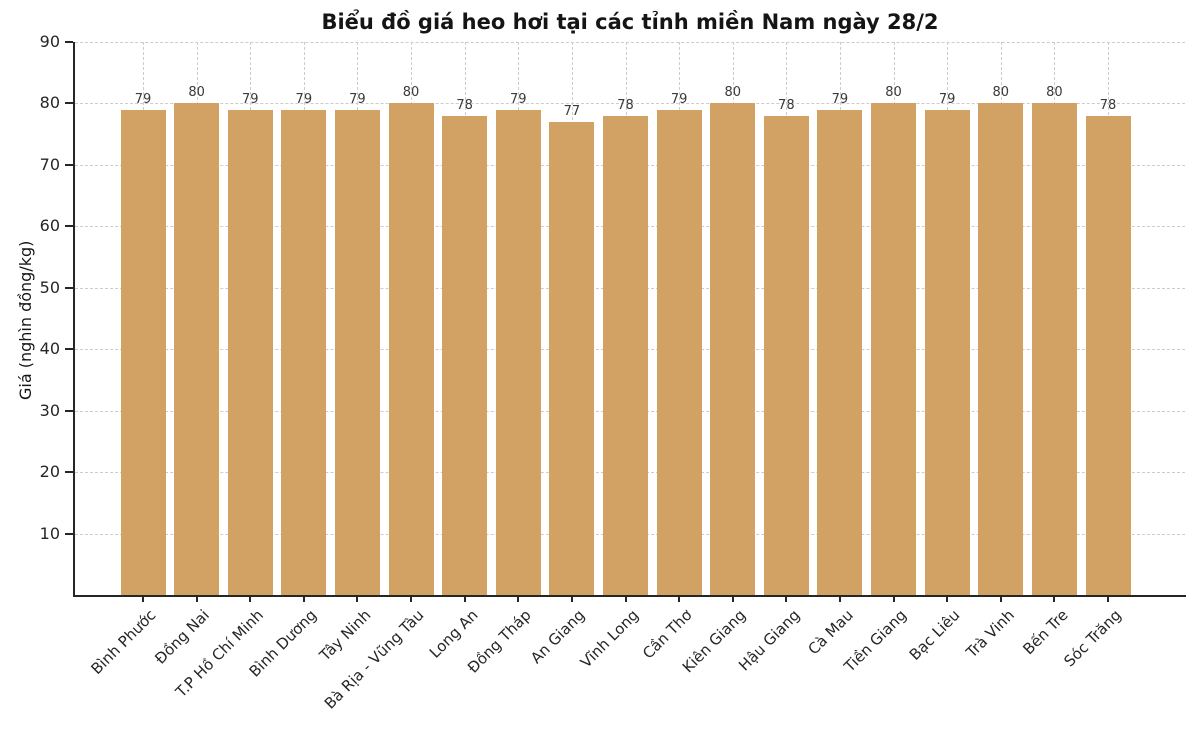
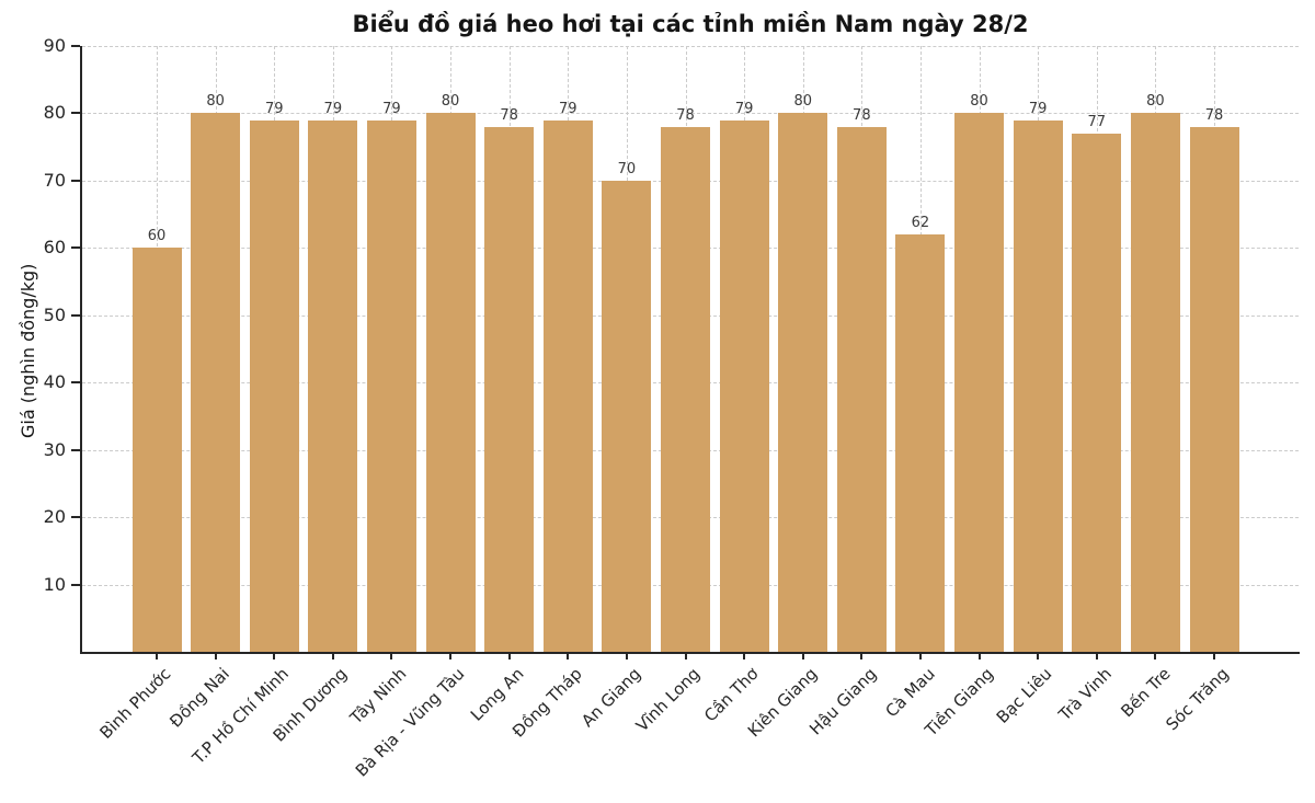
Bình Phước: 79 -> 60
An Giang: 77 -> 70
Cà Mau: 79 -> 62
Trà Vinh: 80 -> 77
